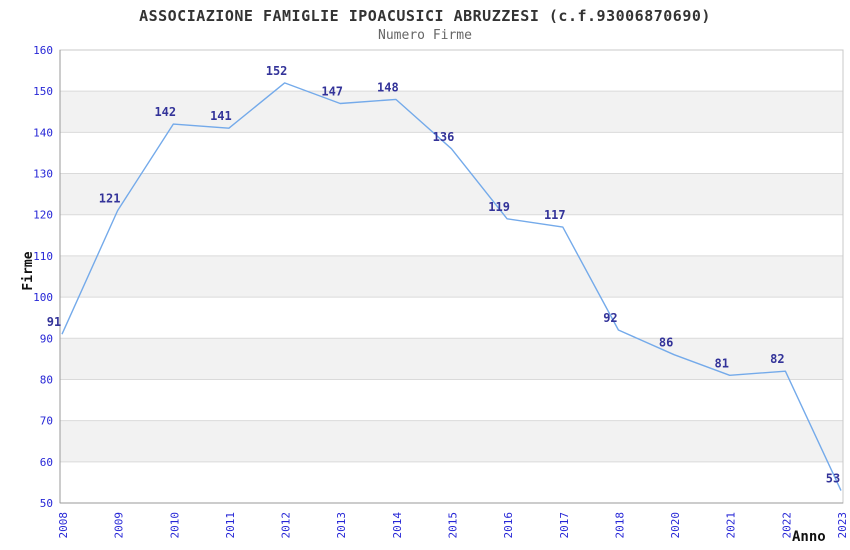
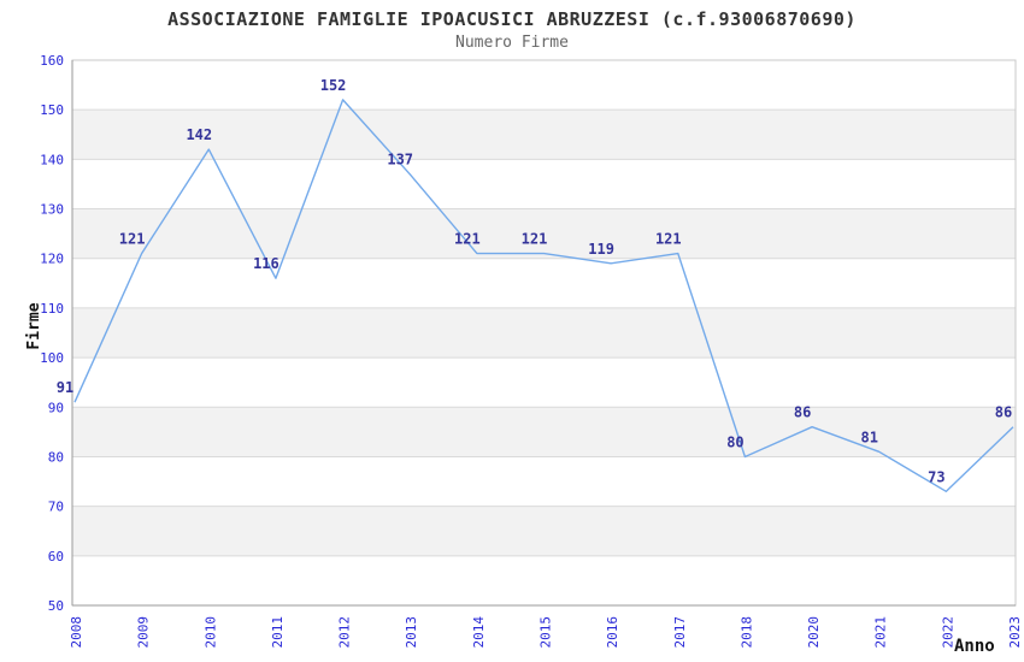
2011: 141 -> 116
2013: 147 -> 137
2014: 148 -> 121
2015: 136 -> 121
2017: 117 -> 121
2018: 92 -> 80
2022: 82 -> 73
2023: 53 -> 86
